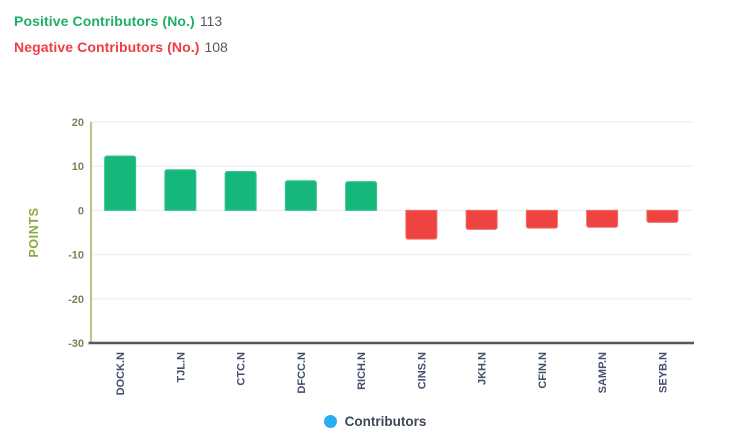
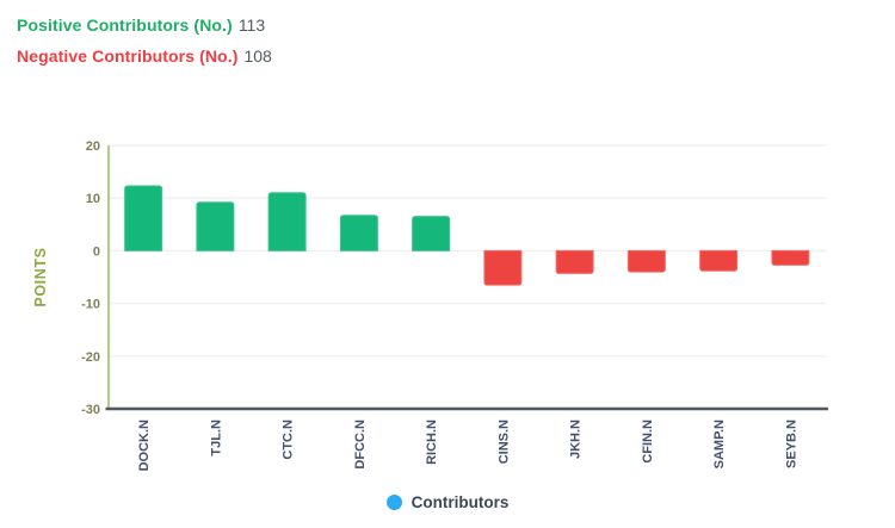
CTC.N: 9 -> 11
